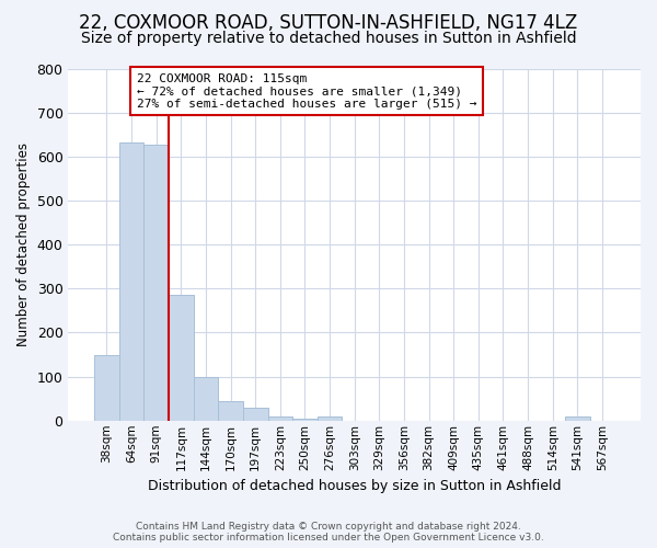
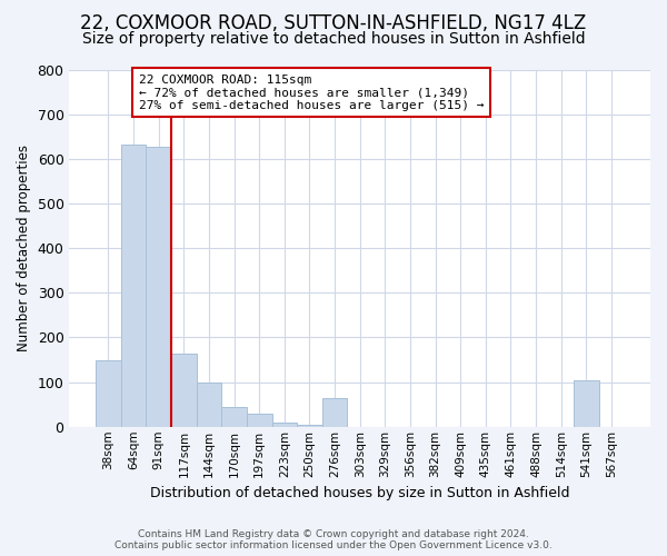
117sqm: 285 -> 165
276sqm: 10 -> 65
541sqm: 10 -> 105
